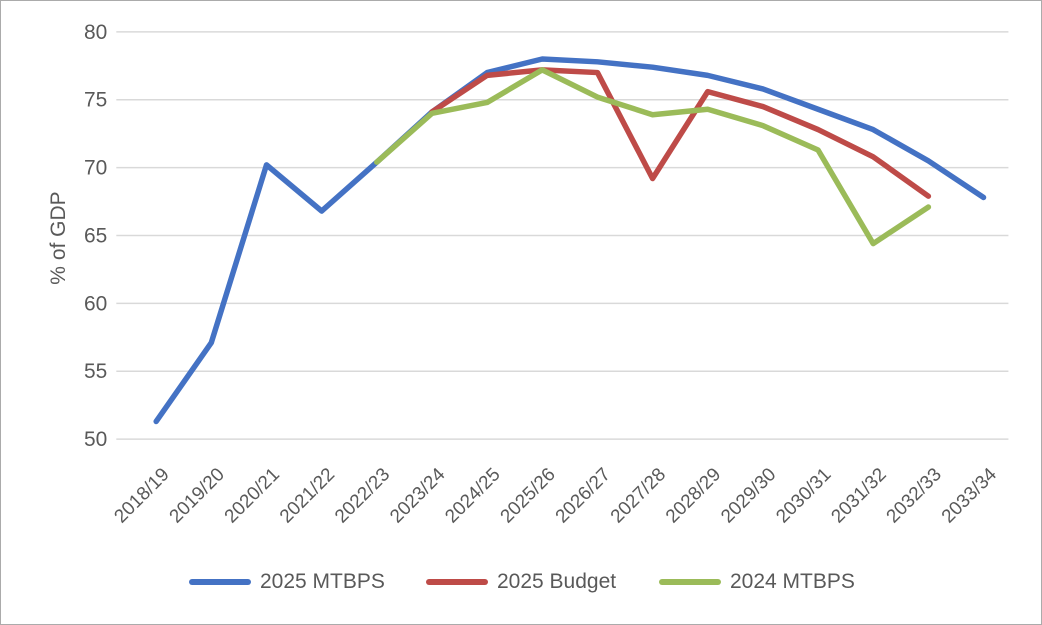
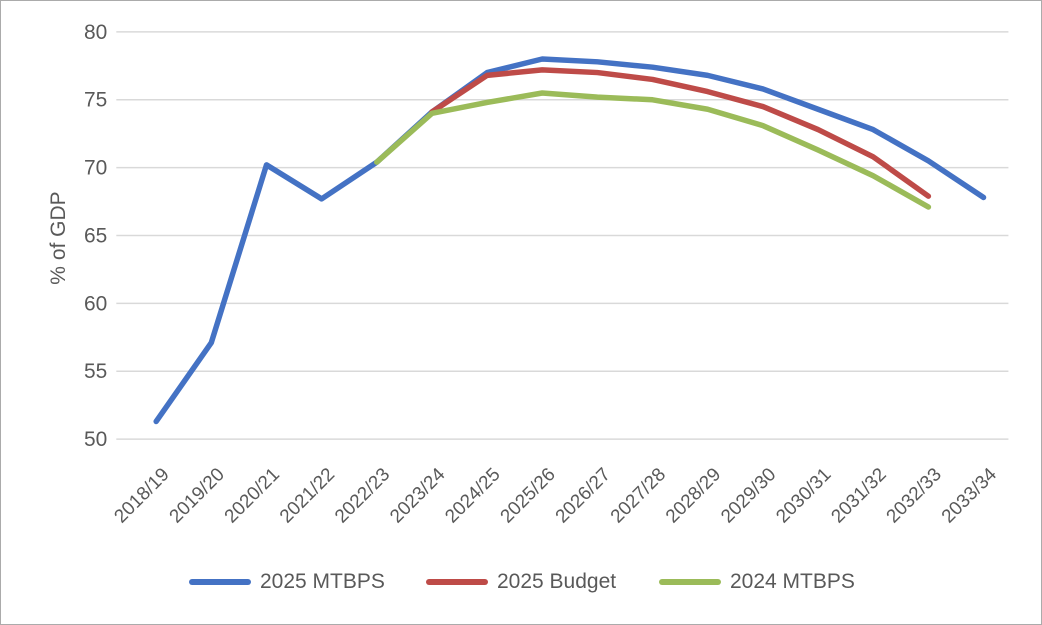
2025 MTBPS/2021/22: 66.8 -> 67.7
2024 MTBPS/2025/26: 77.2 -> 75.5
2025 Budget/2027/28: 69.2 -> 76.5
2024 MTBPS/2027/28: 73.9 -> 75.0
2024 MTBPS/2031/32: 64.4 -> 69.4
